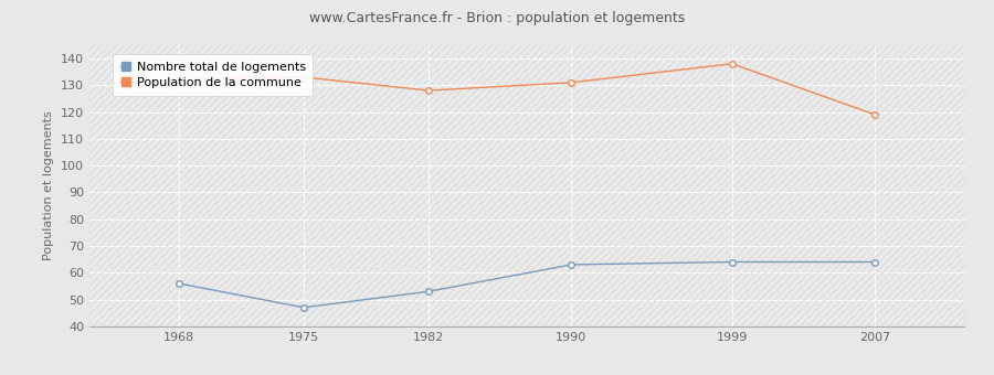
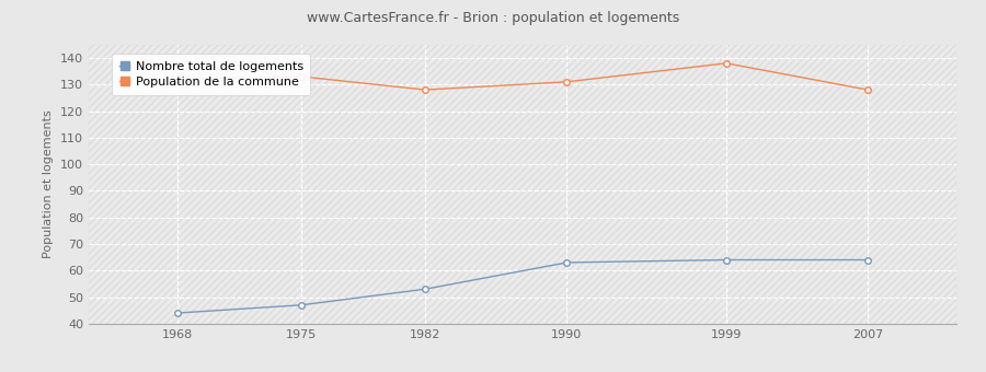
Nombre total de logements/1968: 56 -> 44
Population de la commune/2007: 119 -> 128
